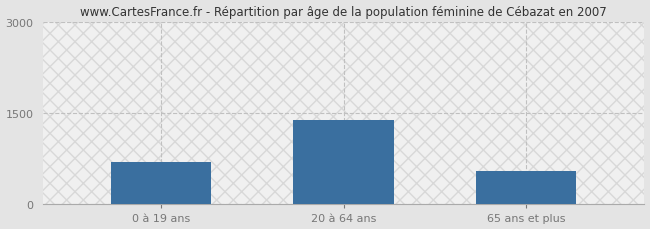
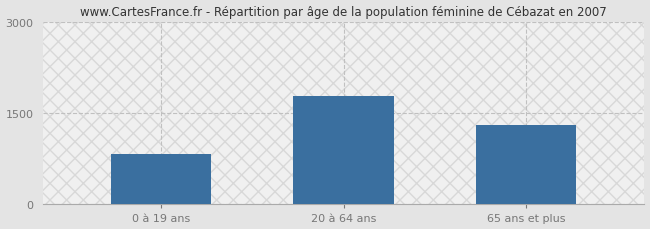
0 à 19 ans: 700 -> 820
20 à 64 ans: 1380 -> 1780
65 ans et plus: 540 -> 1310
